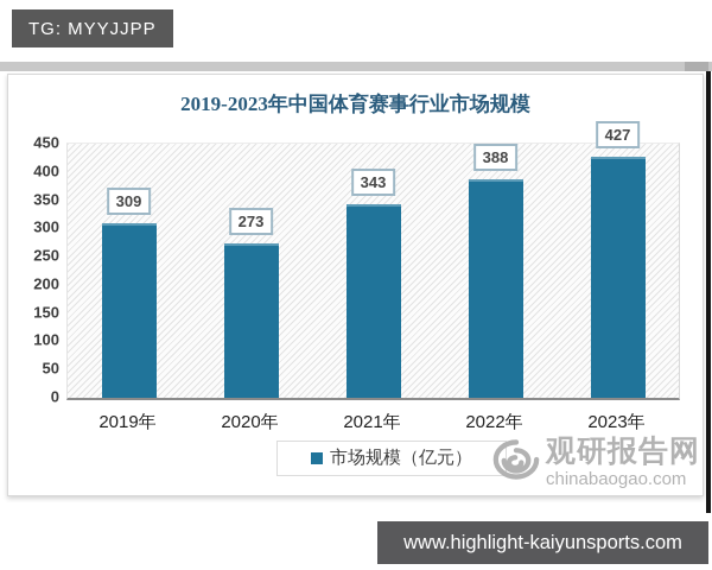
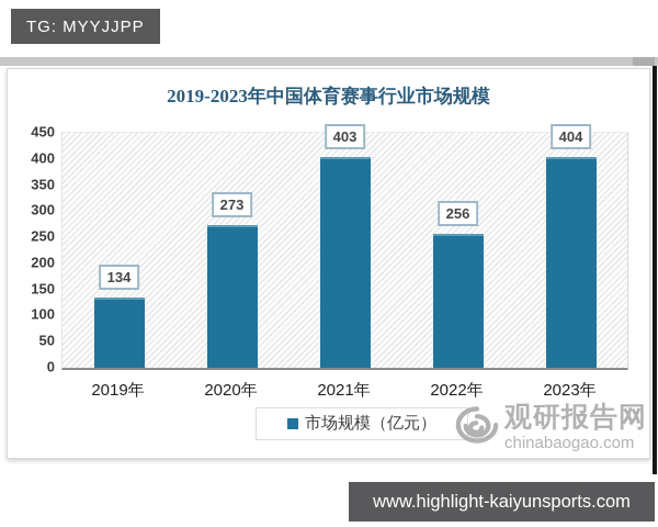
2019年: 309 -> 134
2021年: 343 -> 403
2022年: 388 -> 256
2023年: 427 -> 404
